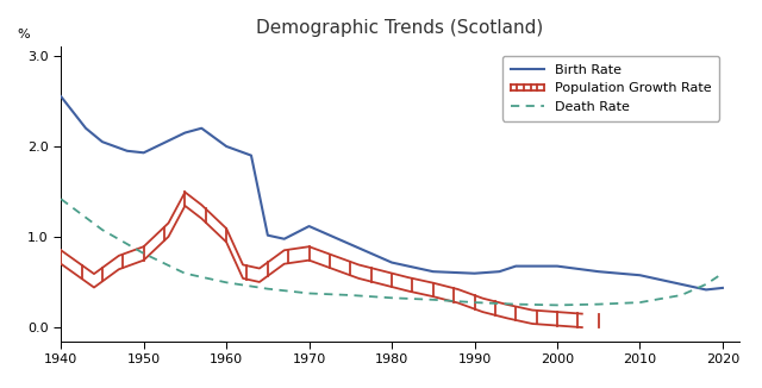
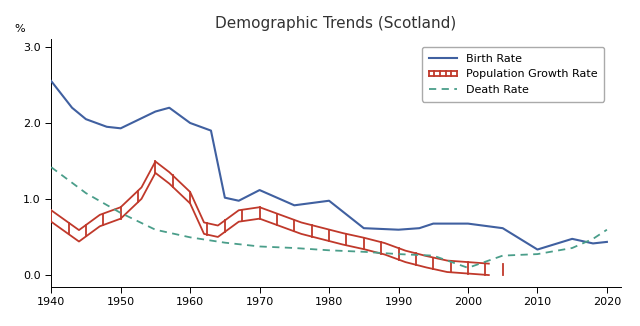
Birth Rate/1980: 0.72 -> 0.98
Death Rate/2000: 0.25 -> 0.10
Birth Rate/2010: 0.58 -> 0.34
